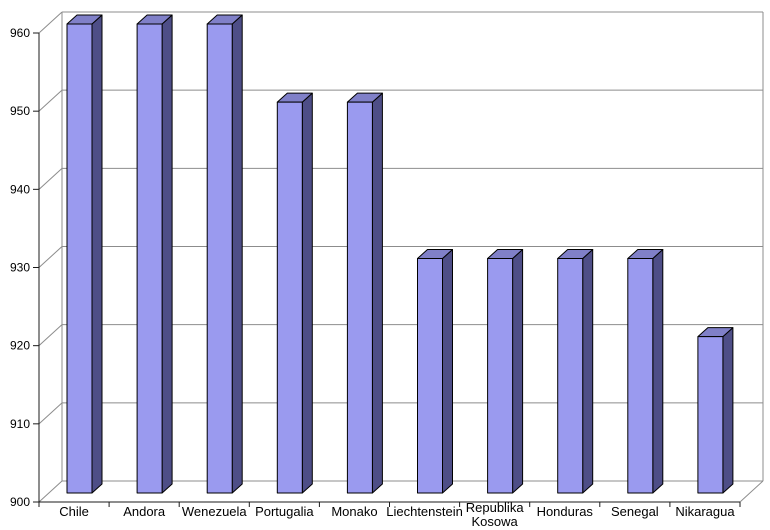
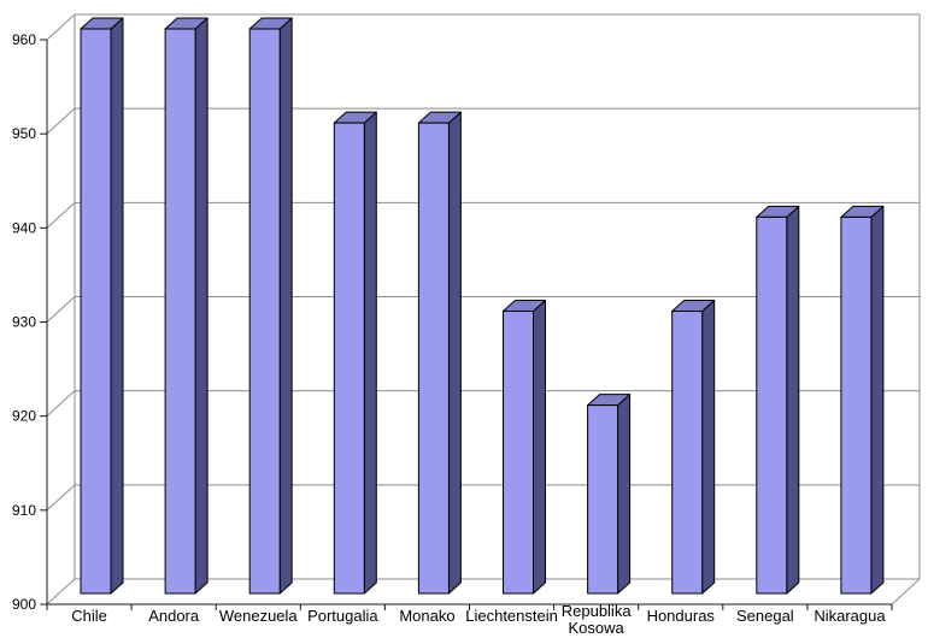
Republika Kosowa: 930 -> 920
Senegal: 930 -> 940
Nikaragua: 920 -> 940
